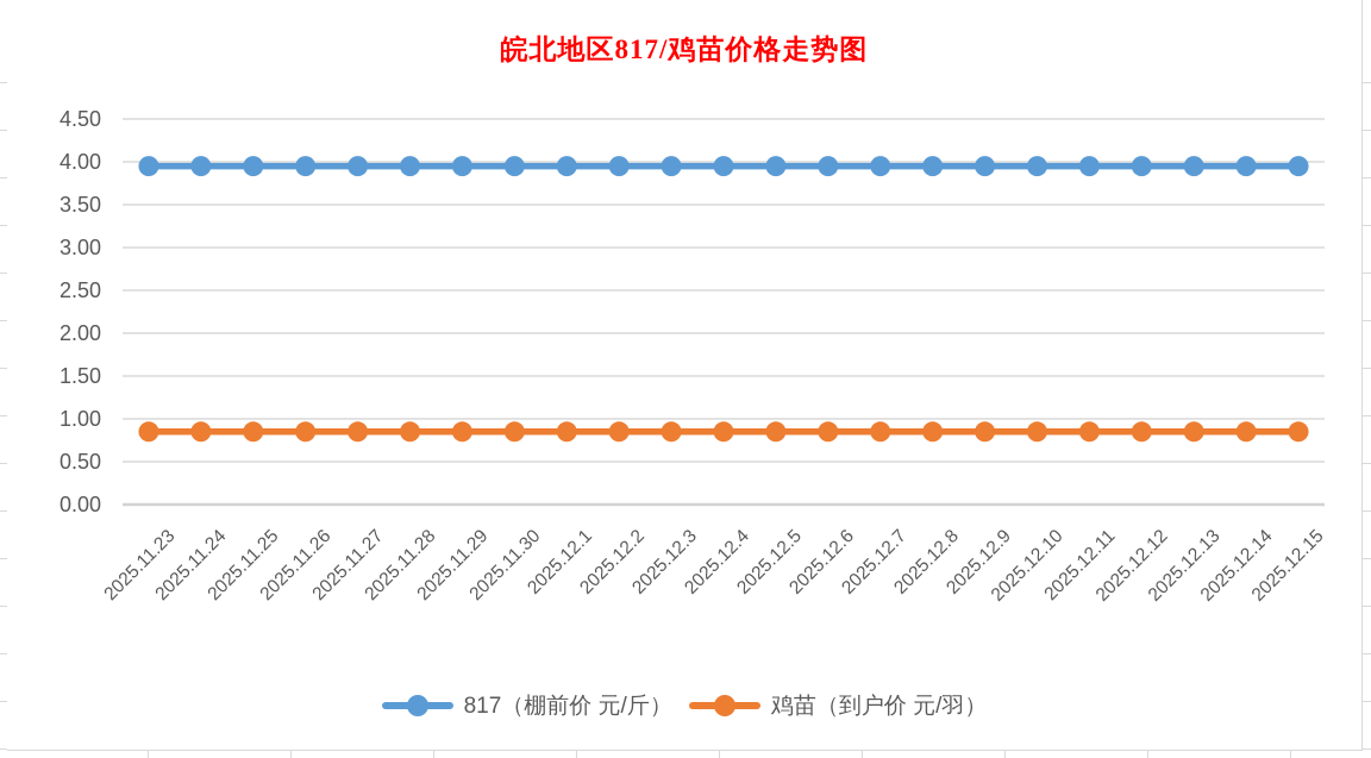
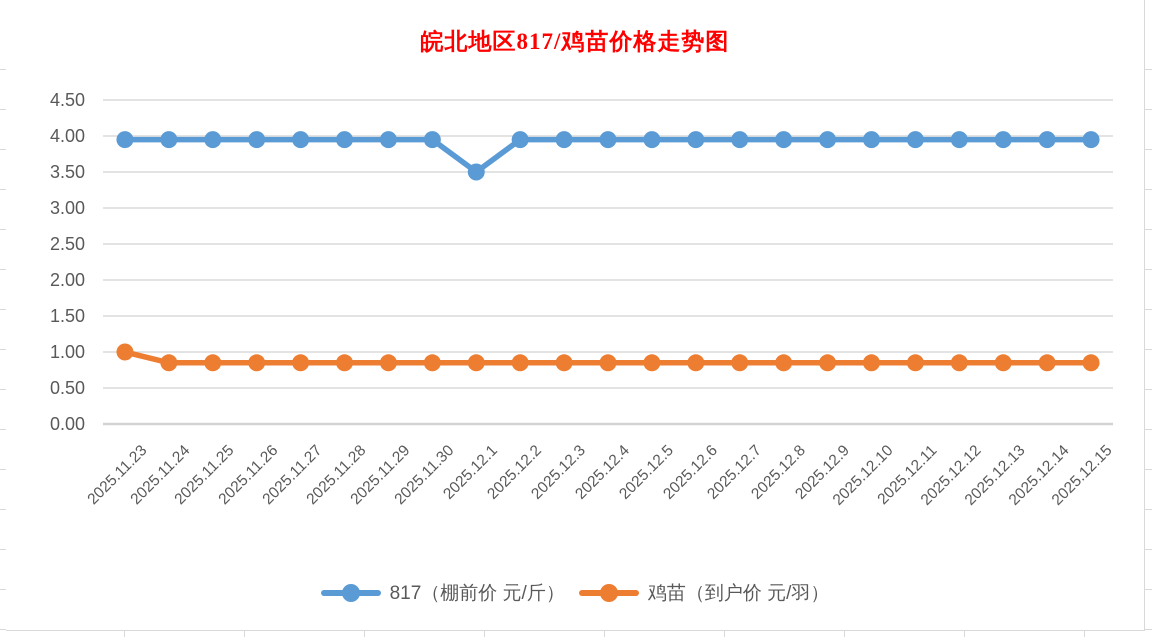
鸡苗（到户价 元/羽）/2025.11.23: 0.8 -> 1.0
817（棚前价 元/斤）/2025.12.1: 4.0 -> 3.5
